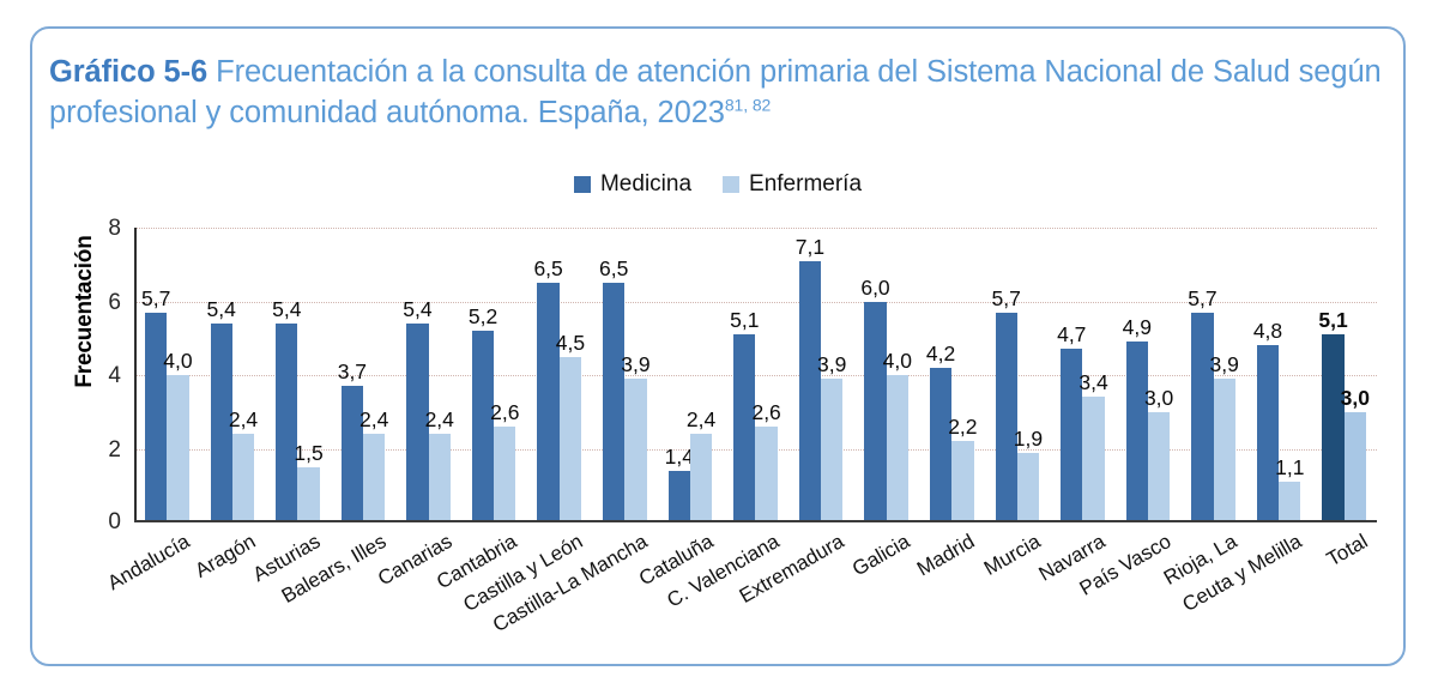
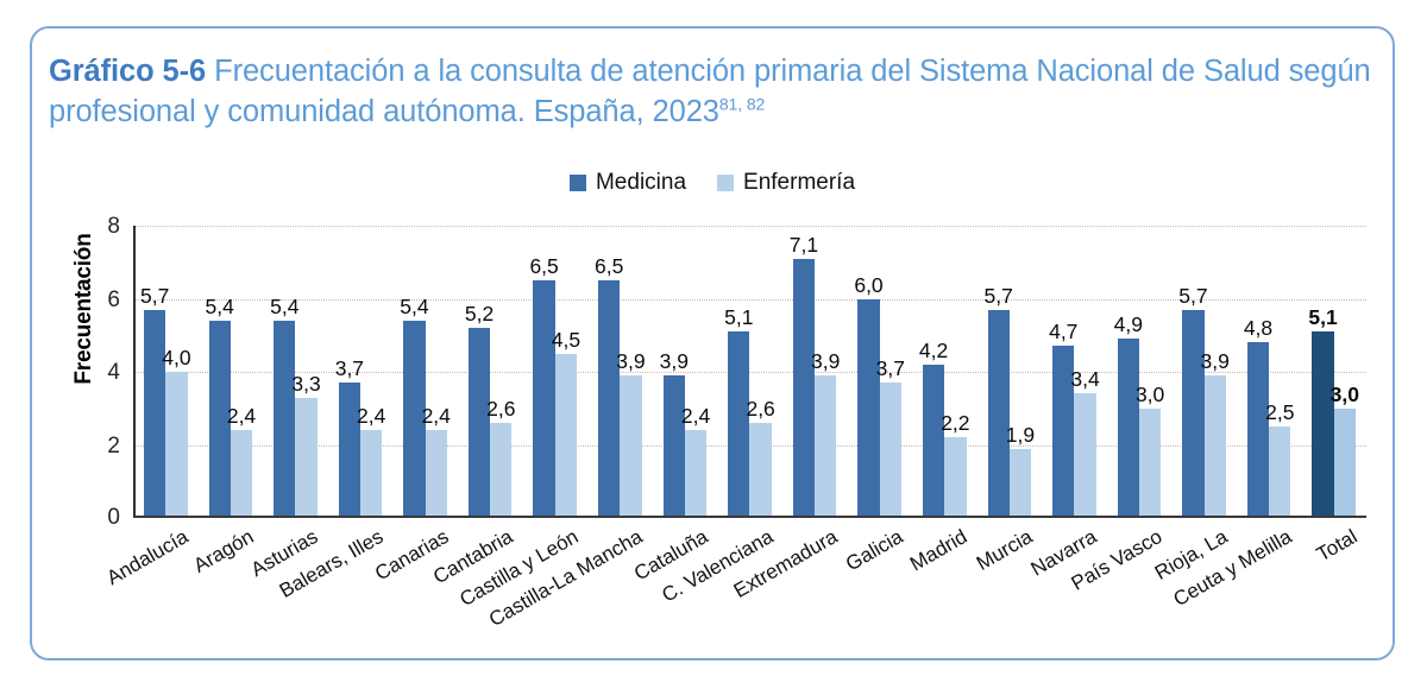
Enfermería/Asturias: 1,5 -> 3,3
Medicina/Cataluña: 1,4 -> 3,9
Enfermería/Galicia: 4,0 -> 3,7
Enfermería/Ceuta y Melilla: 1,1 -> 2,5
